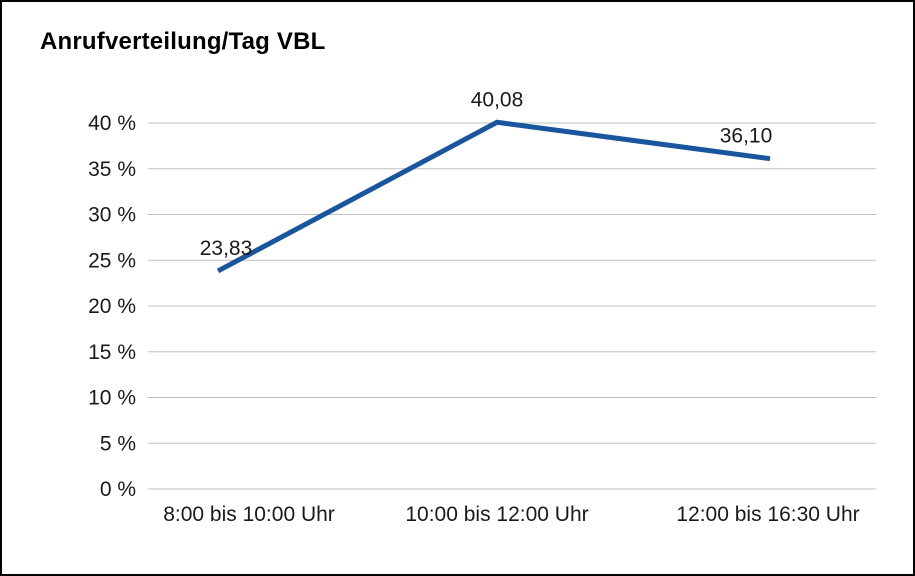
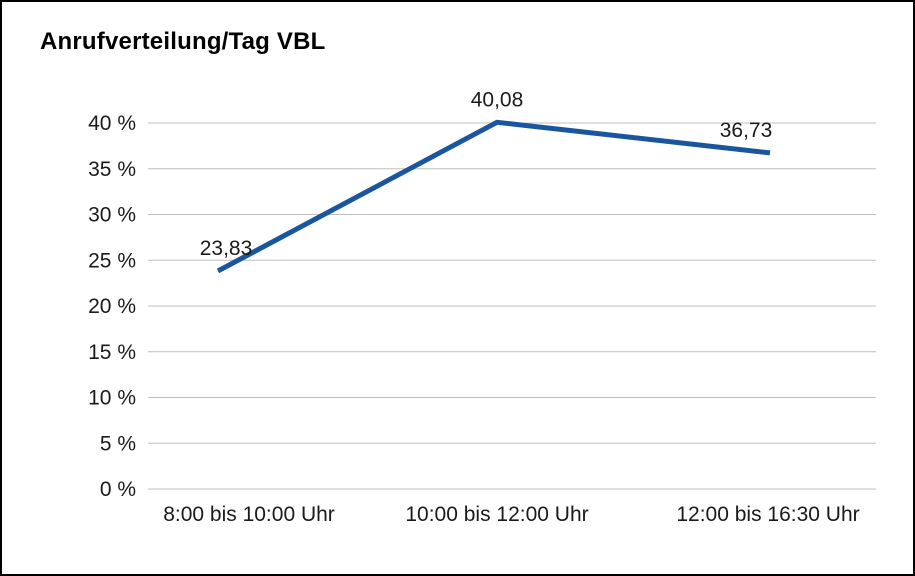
12:00 bis 16:30 Uhr: 36,10 -> 36,73
